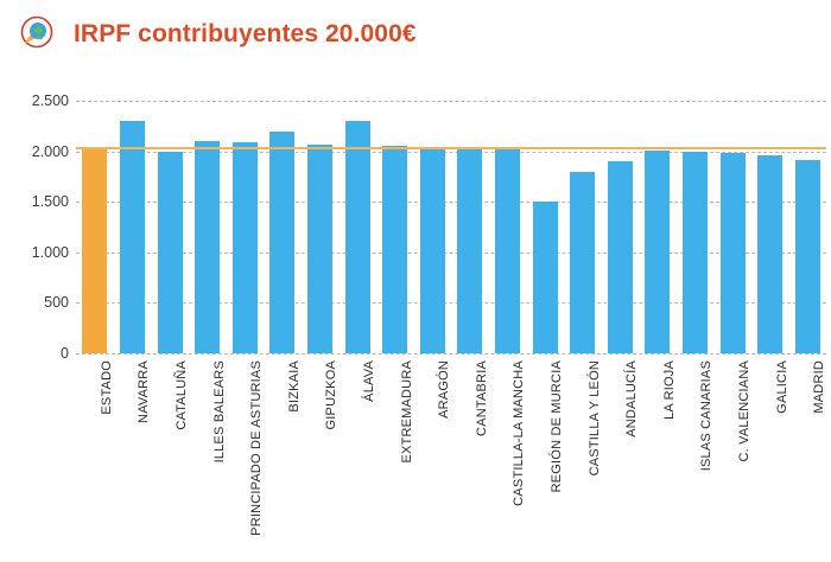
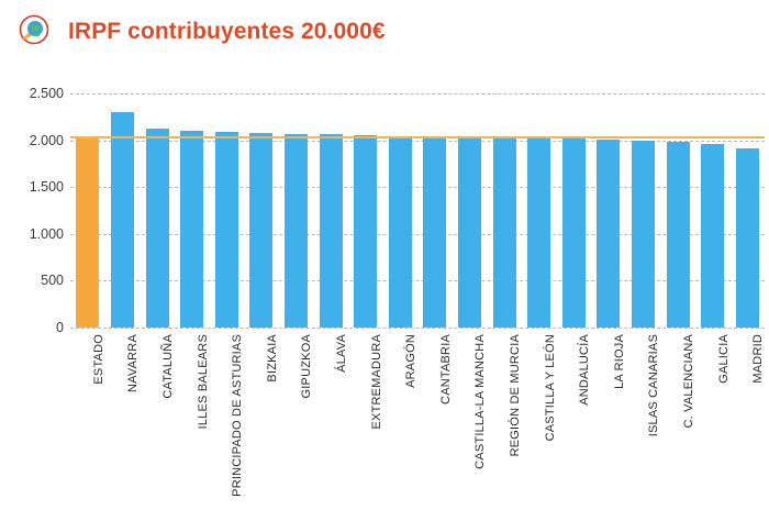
CATALUÑA: 2000 -> 2100
BIZKAIA: 2200 -> 2100
ÁLAVA: 2300 -> 2100
REGIÓN DE MURCIA: 1500 -> 2000
CASTILLA Y LEÓN: 1800 -> 2000
ANDALUCÍA: 1900 -> 2000
